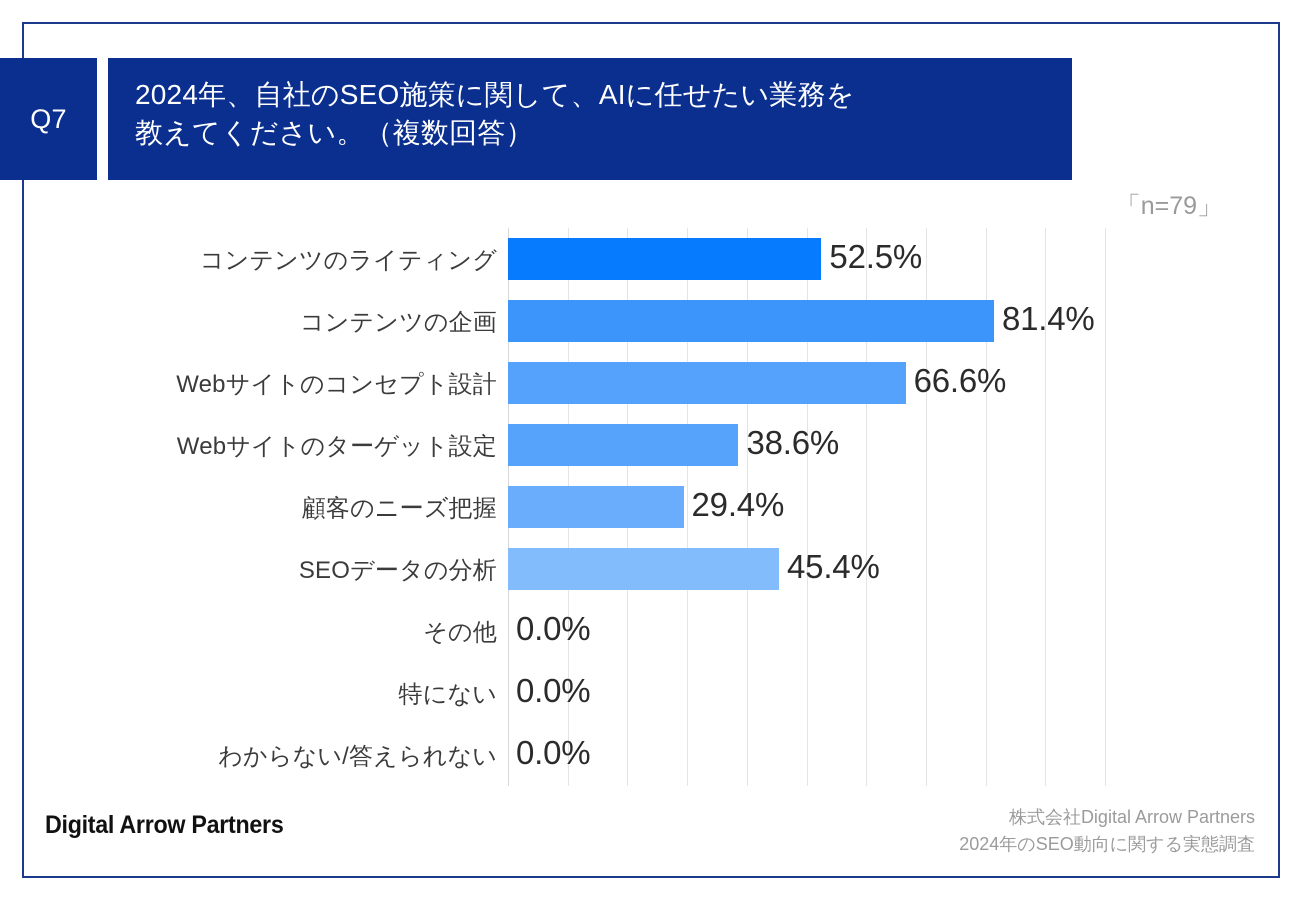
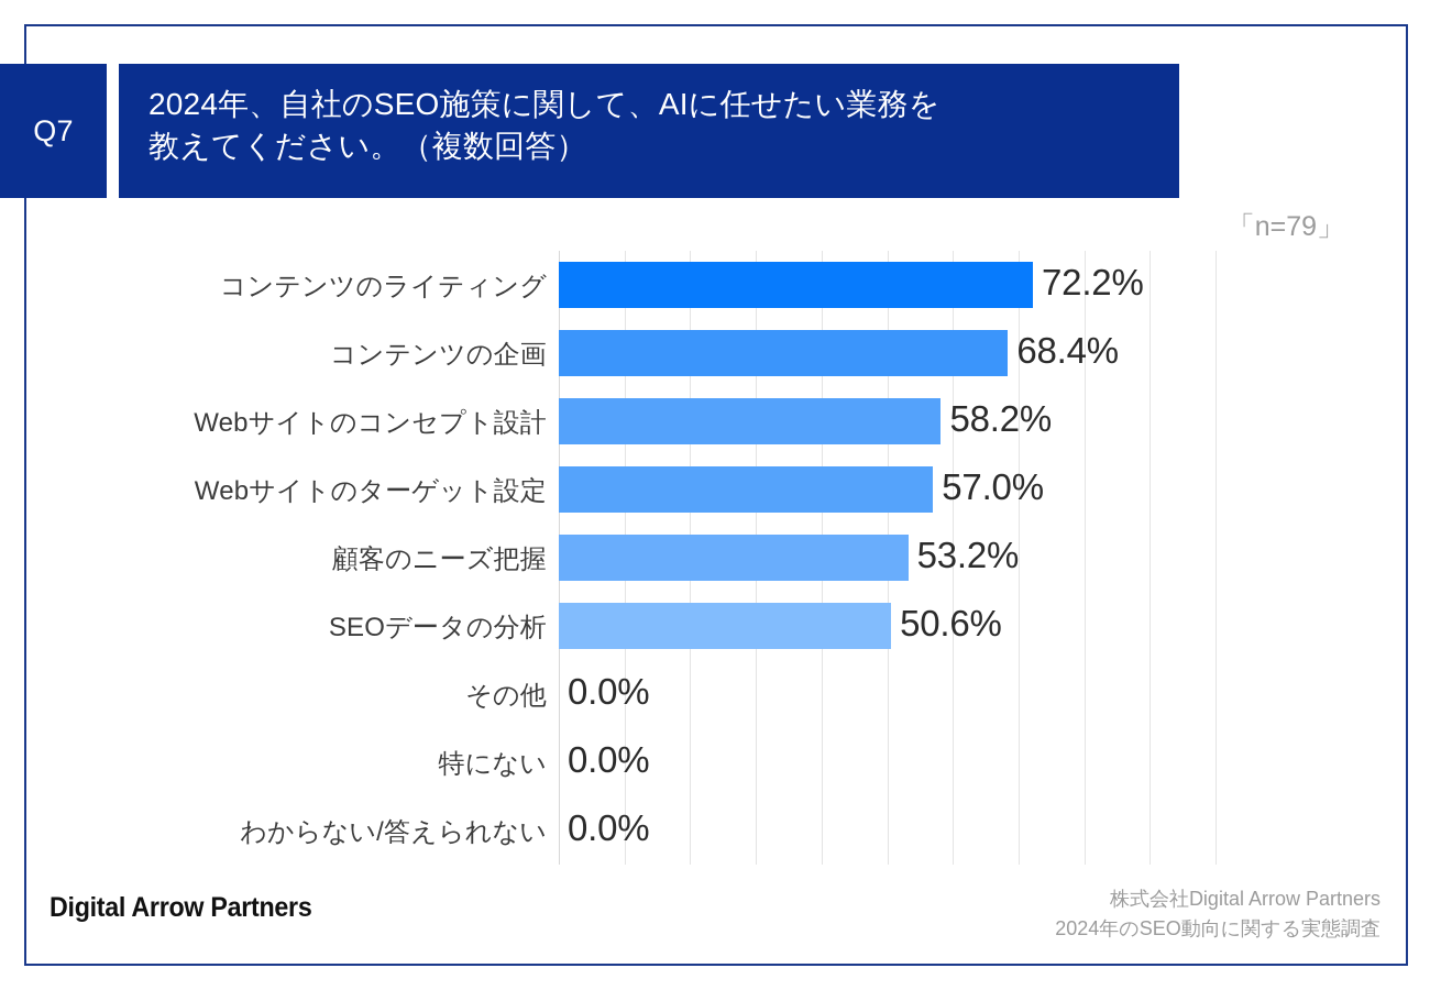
コンテンツのライティング: 52.5% -> 72.2%
コンテンツの企画: 81.4% -> 68.4%
Webサイトのコンセプト設計: 66.6% -> 58.2%
Webサイトのターゲット設定: 38.6% -> 57.0%
顧客のニーズ把握: 29.4% -> 53.2%
SEOデータの分析: 45.4% -> 50.6%
